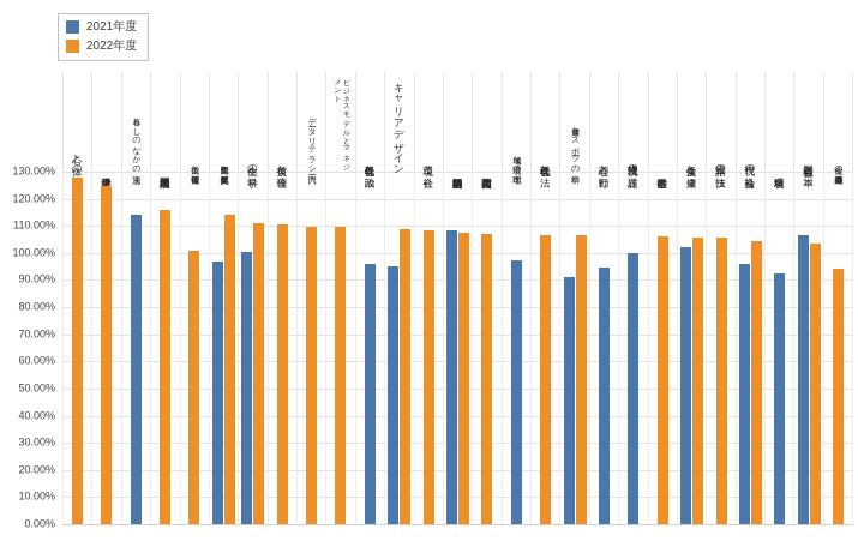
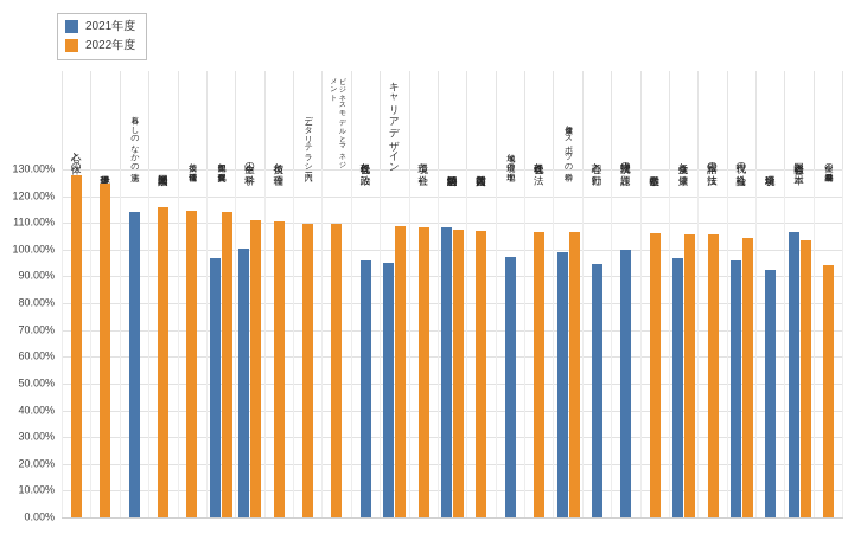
2022年度/技術と倫理（情報）: 101% -> 114%
2021年度/健康とスポーツの科学: 91% -> 99%
2021年度/食生活と健康: 102% -> 97%
